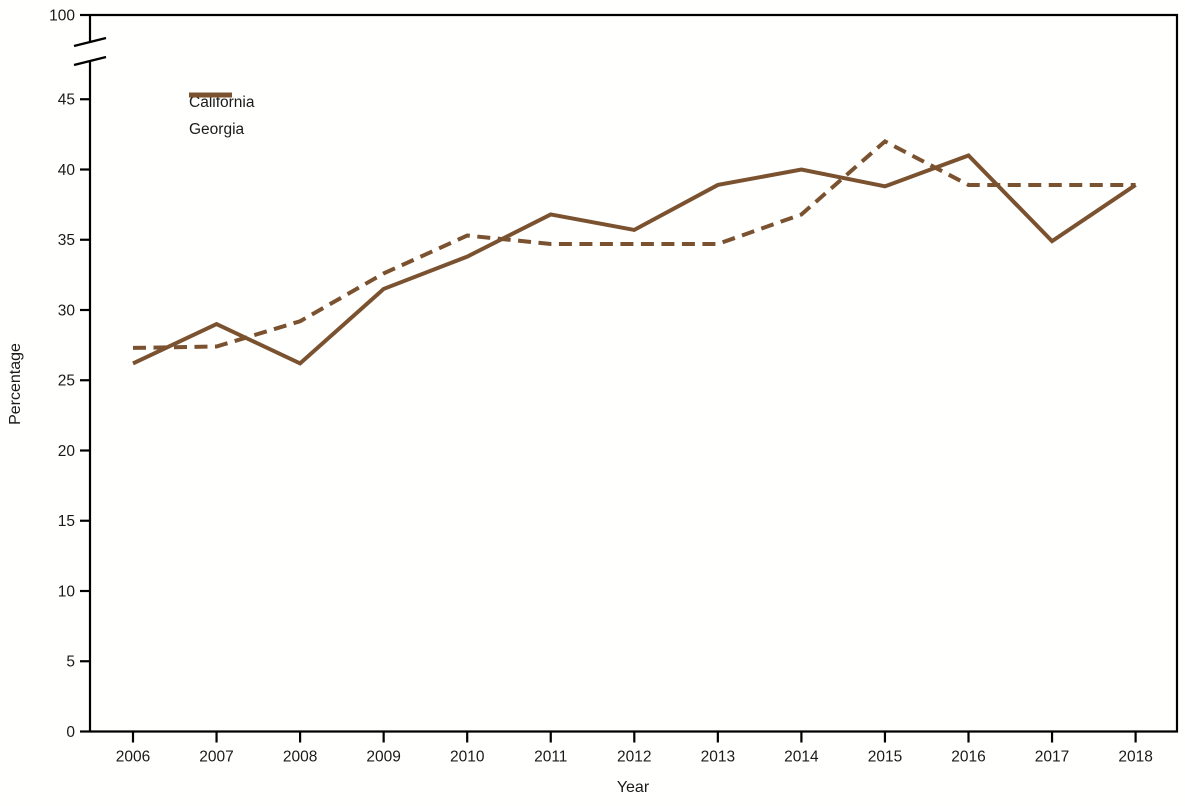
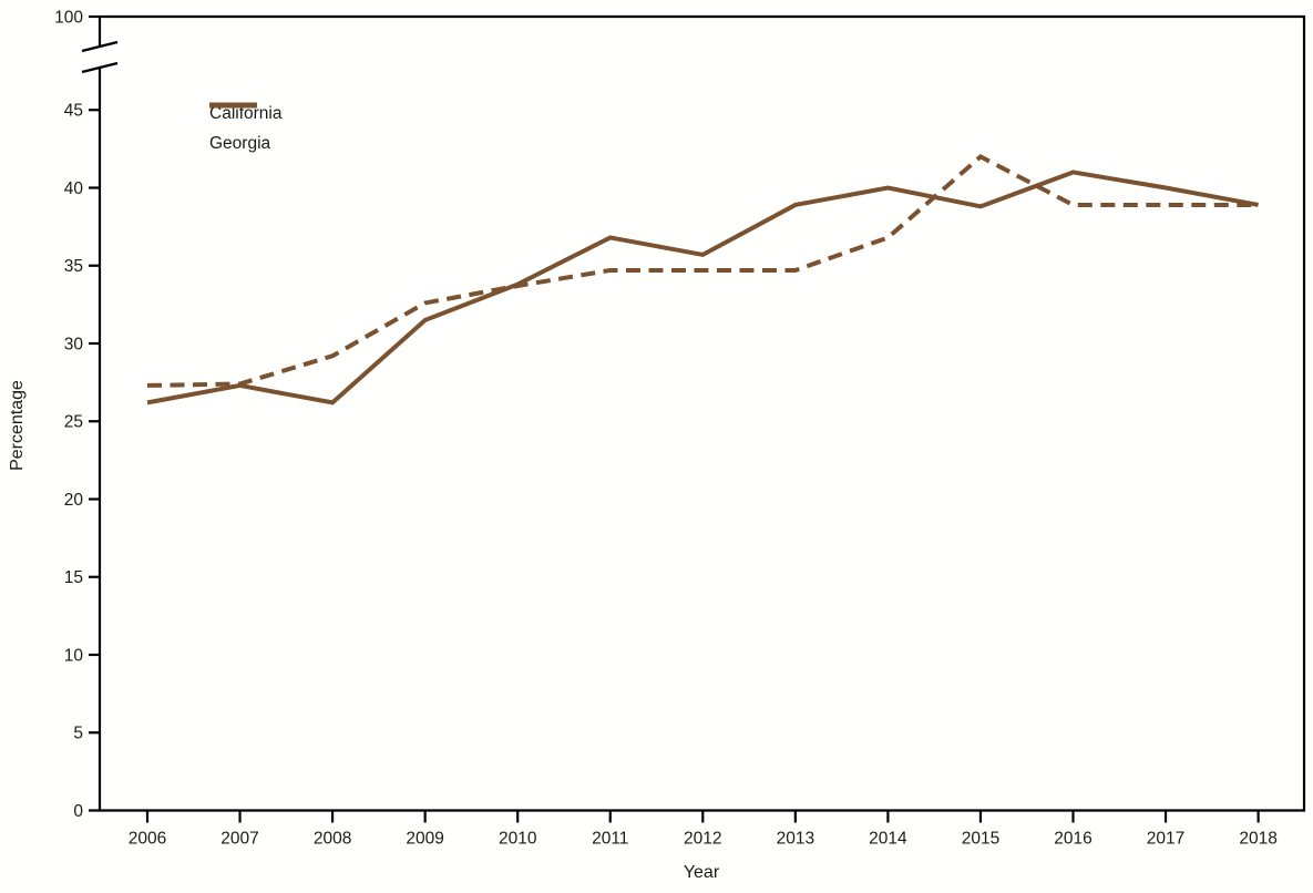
Georgia/2007: 29.0 -> 27.3
California/2010: 35.3 -> 33.7
Georgia/2017: 34.9 -> 40.0
